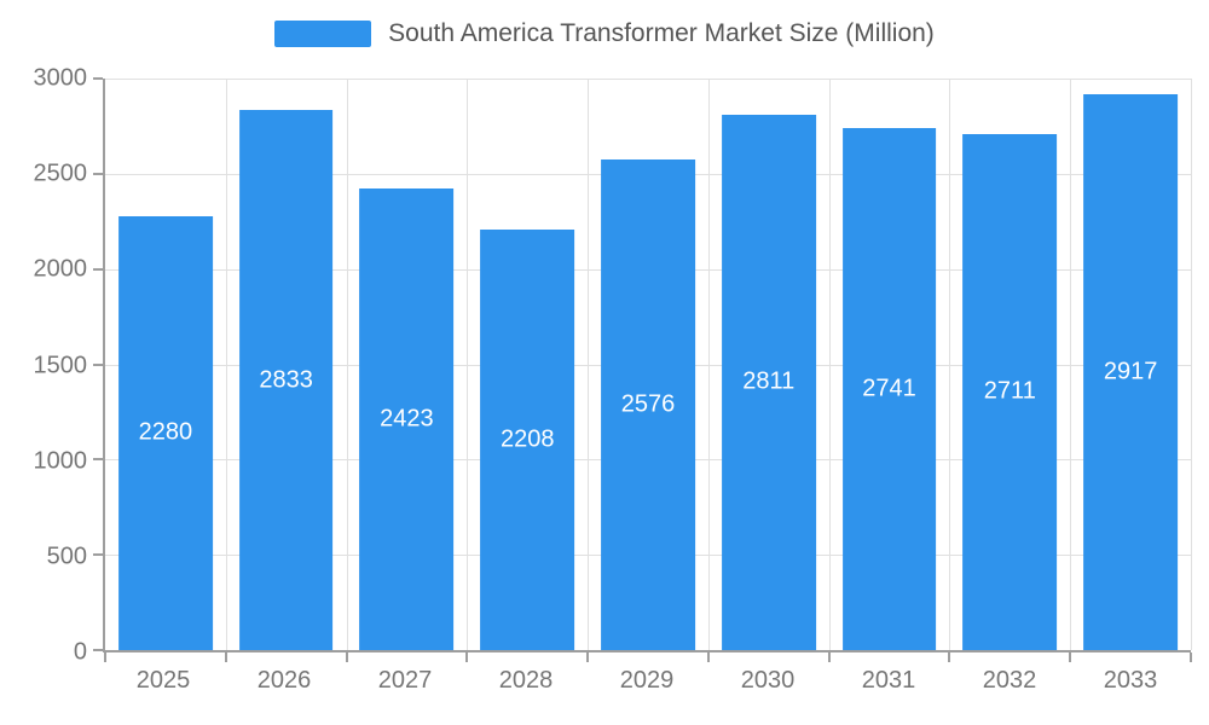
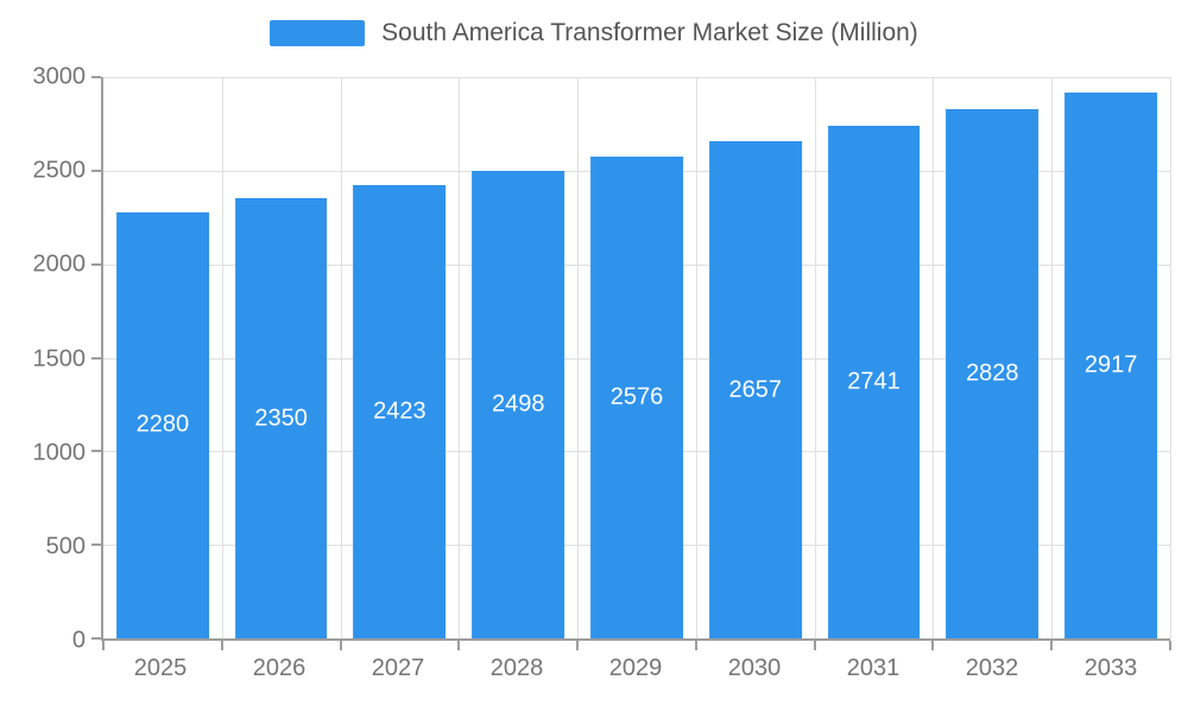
2026: 2833 -> 2350
2028: 2208 -> 2498
2030: 2811 -> 2657
2032: 2711 -> 2828
